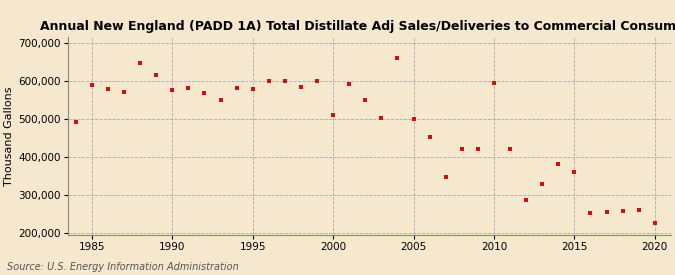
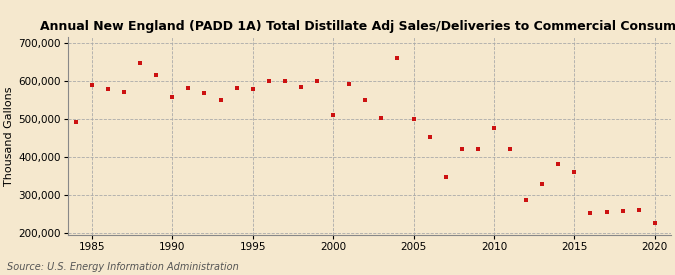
1990: 575,000 -> 557,000
2010: 595,000 -> 476,000
